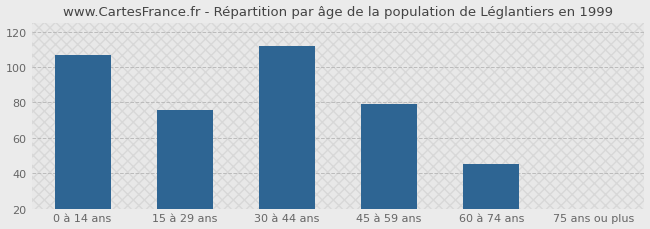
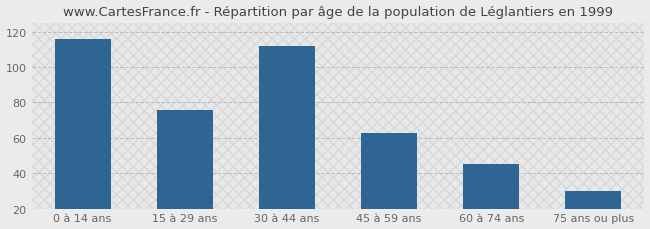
0 à 14 ans: 107 -> 116
45 à 59 ans: 79 -> 63
75 ans ou plus: 20 -> 30
